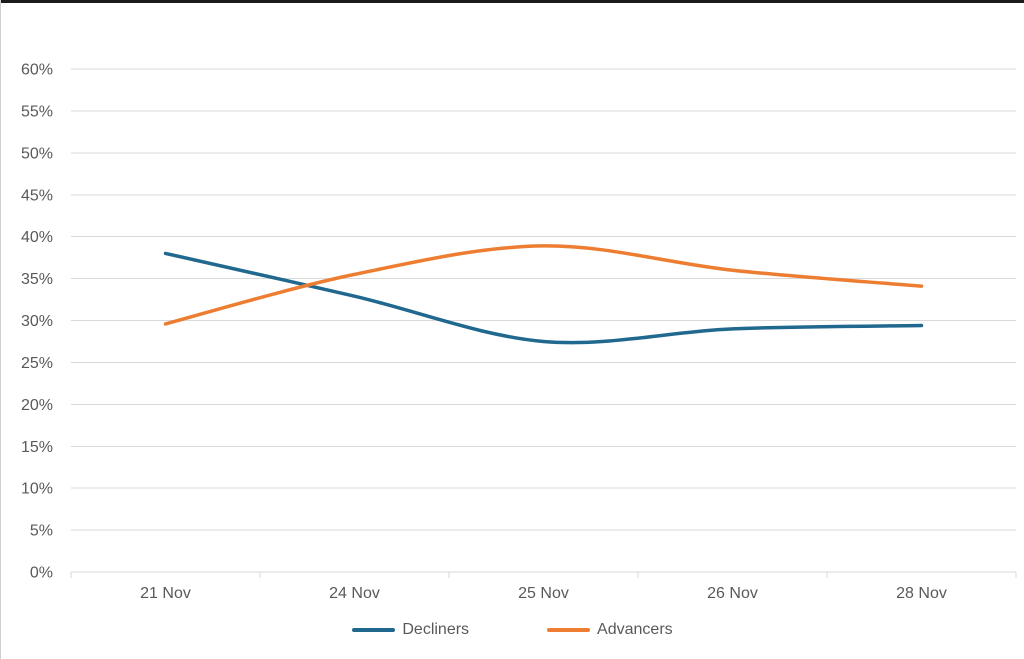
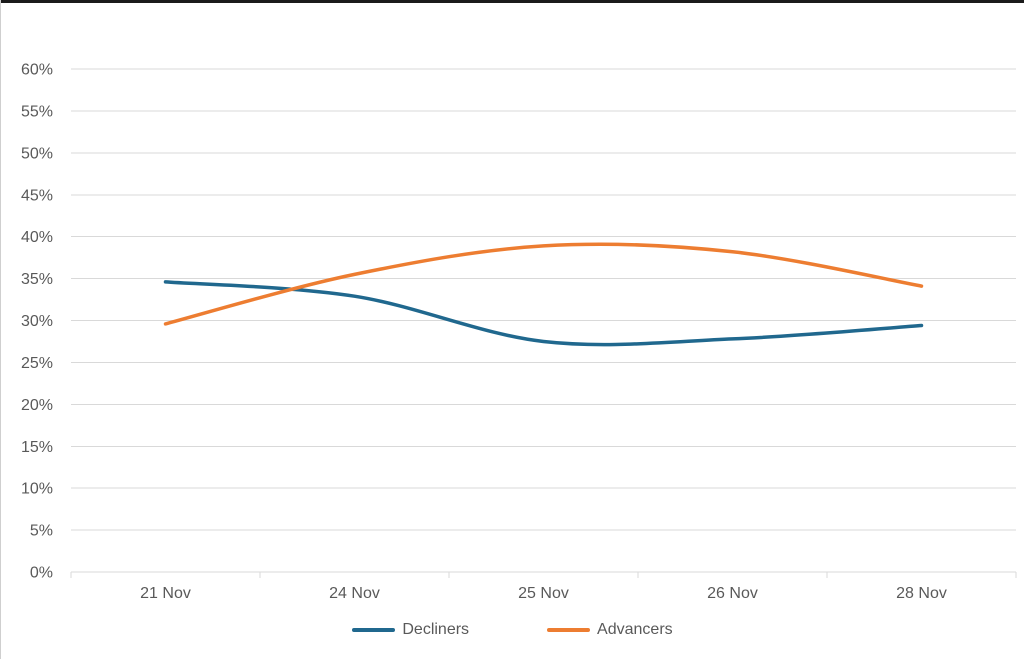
Decliners/21 Nov: 38% -> 35%
Decliners/26 Nov: 29% -> 28%
Advancers/26 Nov: 36% -> 38%
